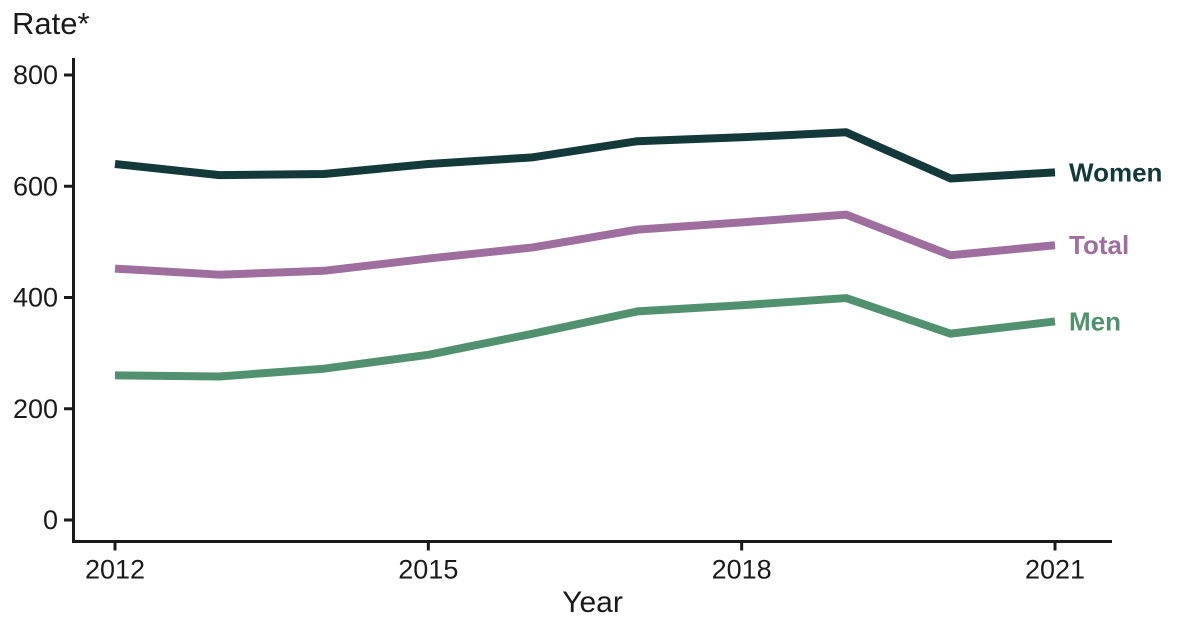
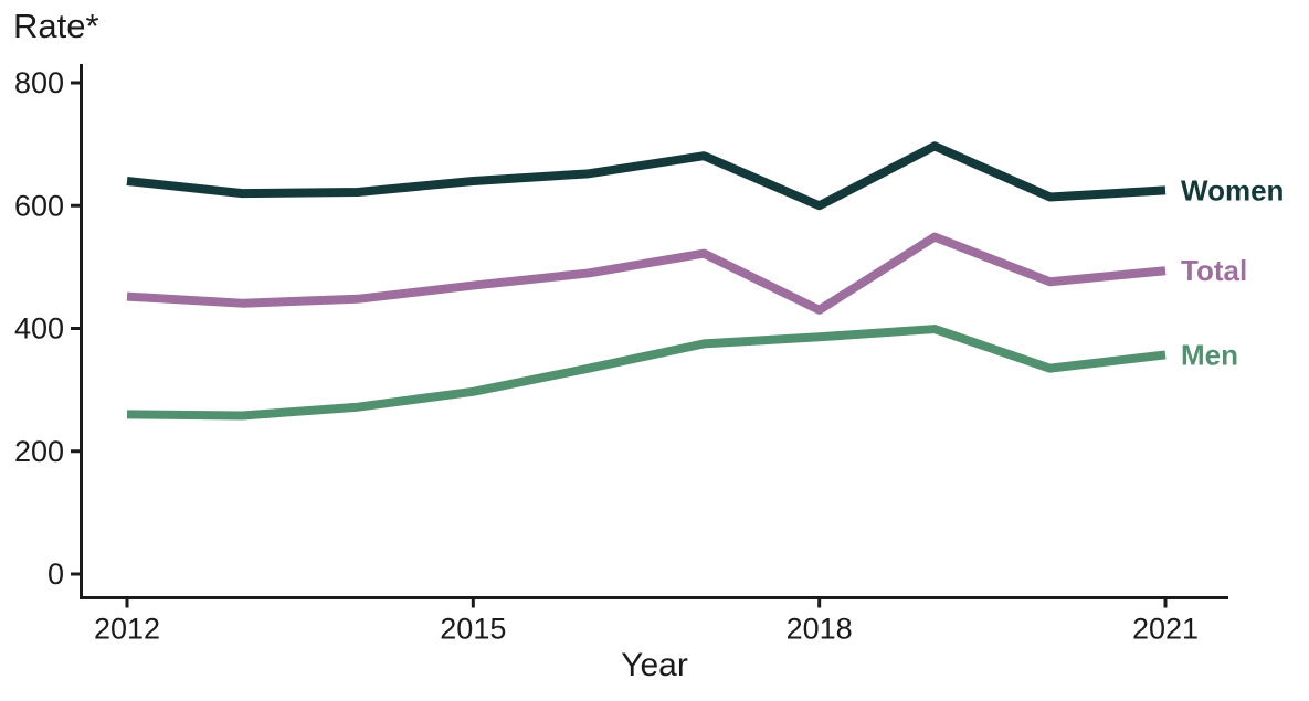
Women/2018: 690 -> 600
Total/2018: 540 -> 430
